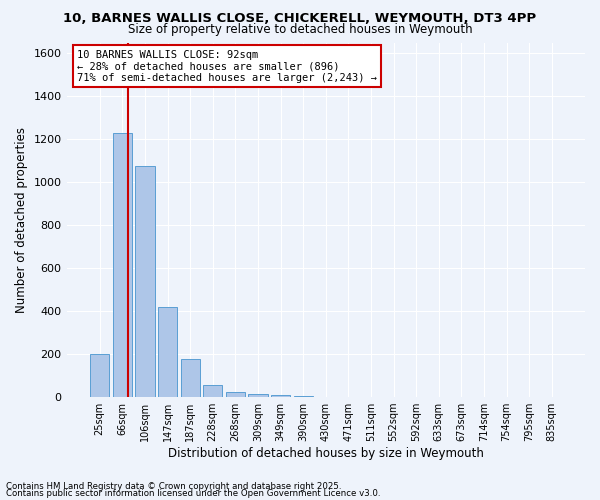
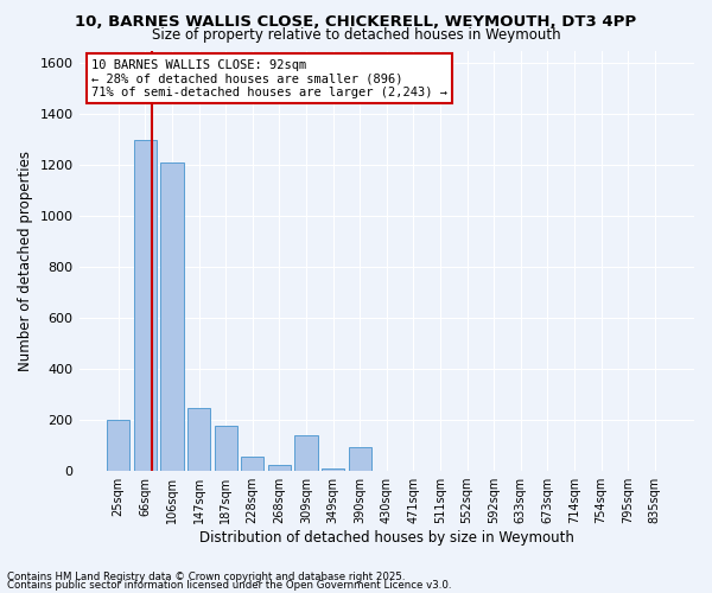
66sqm: 1230 -> 1300
106sqm: 1075 -> 1210
147sqm: 420 -> 245
309sqm: 15 -> 140
390sqm: 5 -> 95
